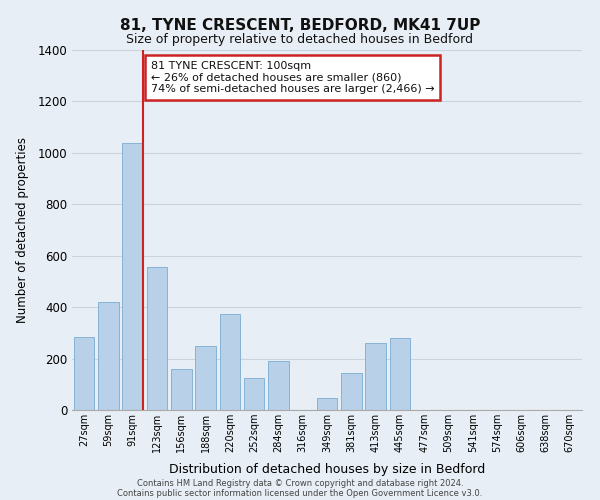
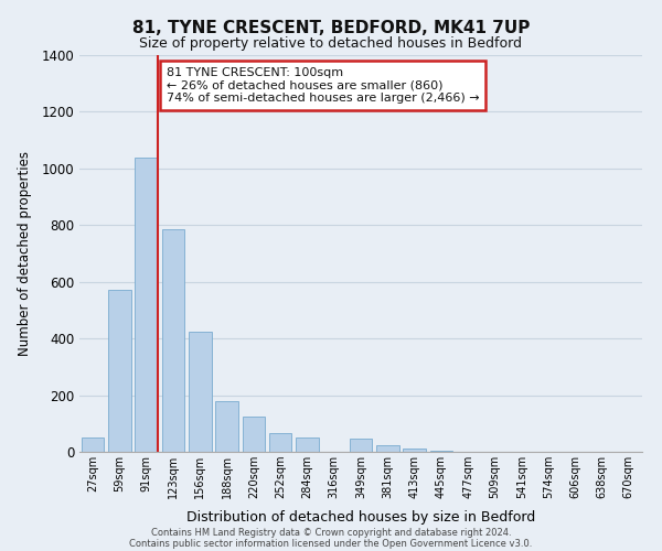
27sqm: 285 -> 50
59sqm: 420 -> 570
123sqm: 555 -> 785
156sqm: 160 -> 425
188sqm: 250 -> 178
220sqm: 375 -> 125
252sqm: 125 -> 65
284sqm: 190 -> 50
381sqm: 145 -> 22
413sqm: 260 -> 12
445sqm: 280 -> 5
